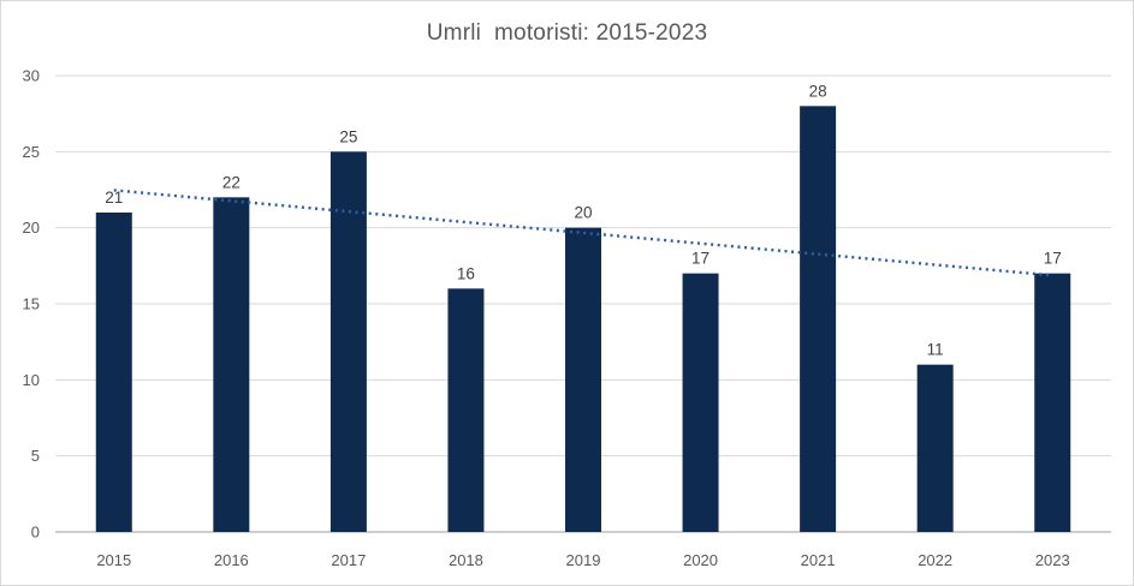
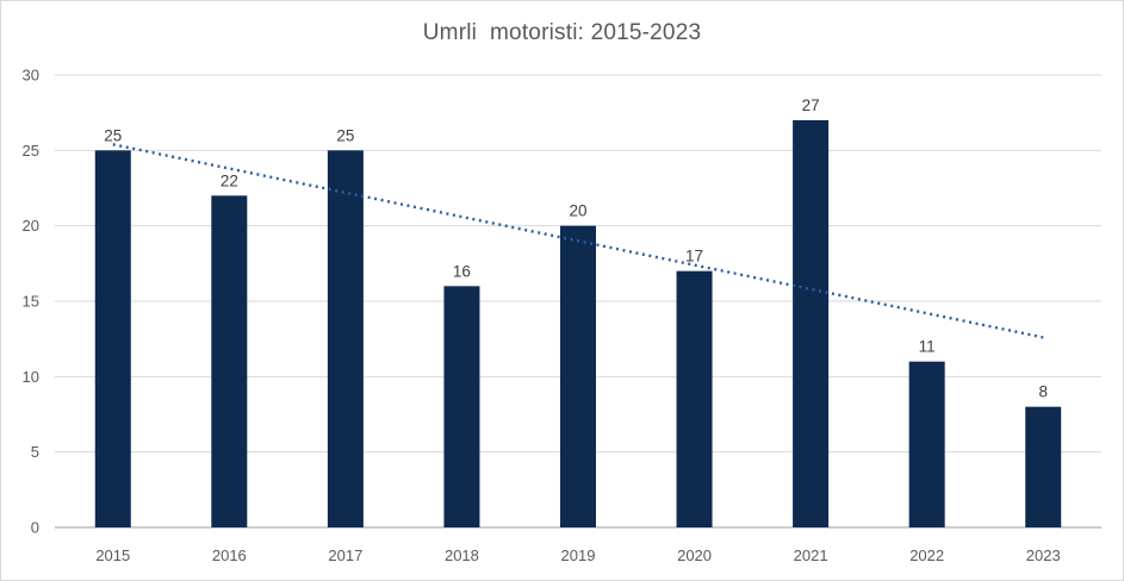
2015: 21 -> 25
2021: 28 -> 27
2023: 17 -> 8
